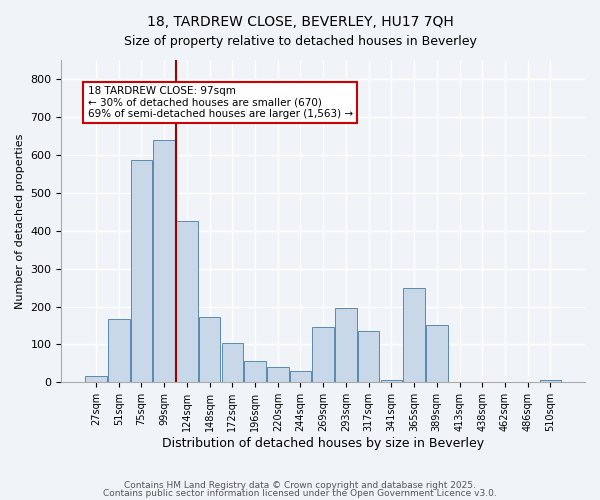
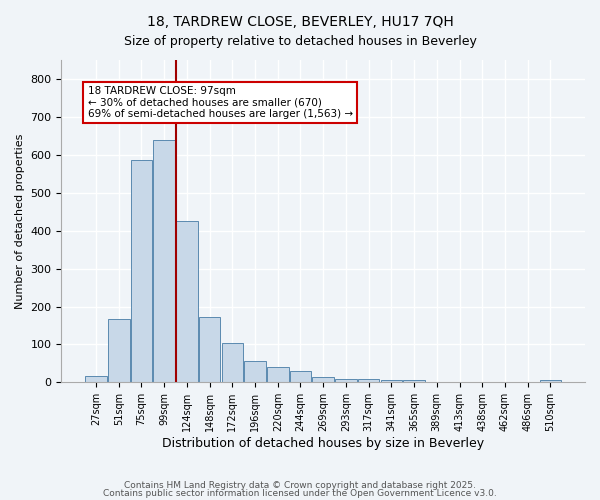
269sqm: 145 -> 14
293sqm: 195 -> 9
317sqm: 135 -> 8
365sqm: 250 -> 5
389sqm: 150 -> 2
